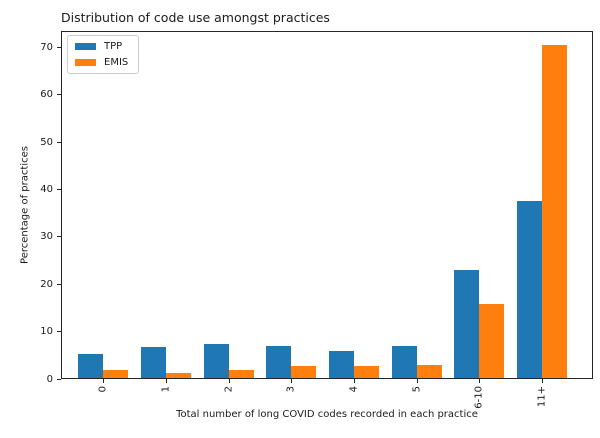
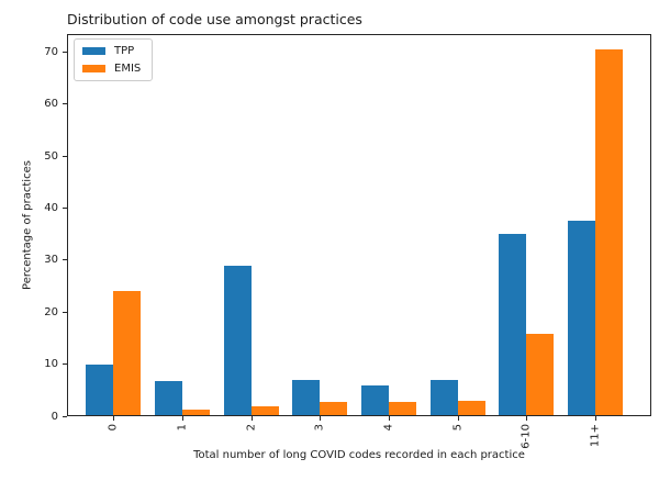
TPP/0: 5 -> 10
EMIS/0: 2 -> 24
TPP/2: 8 -> 29
TPP/6-10: 23 -> 35
